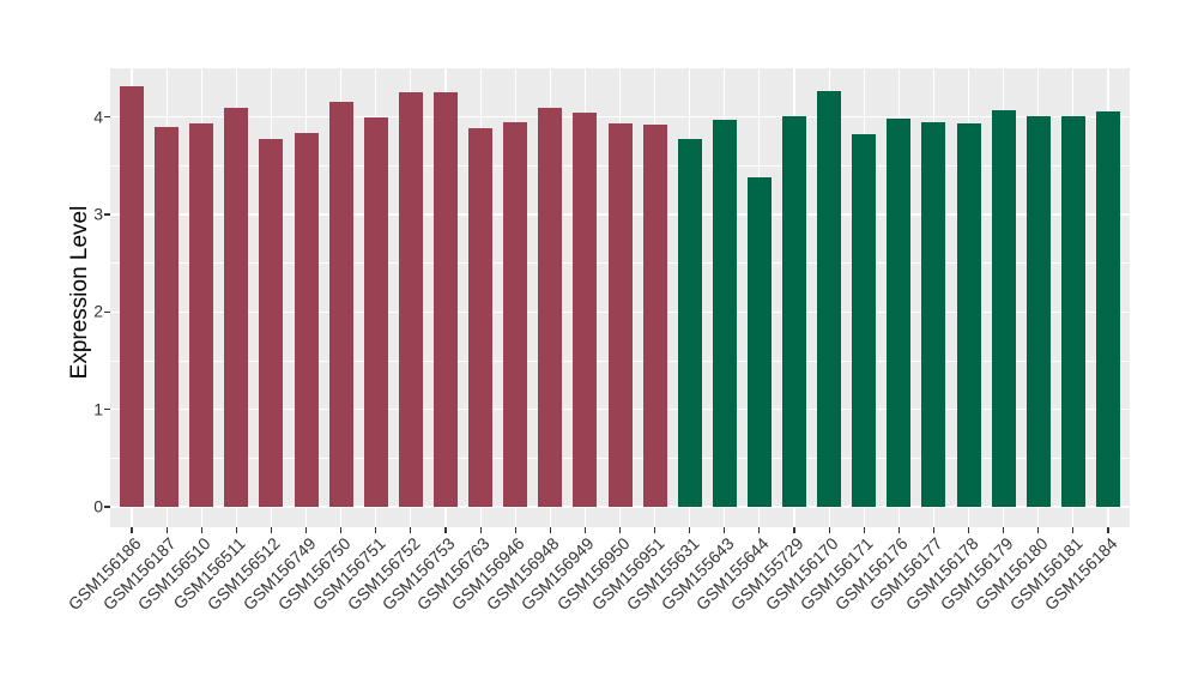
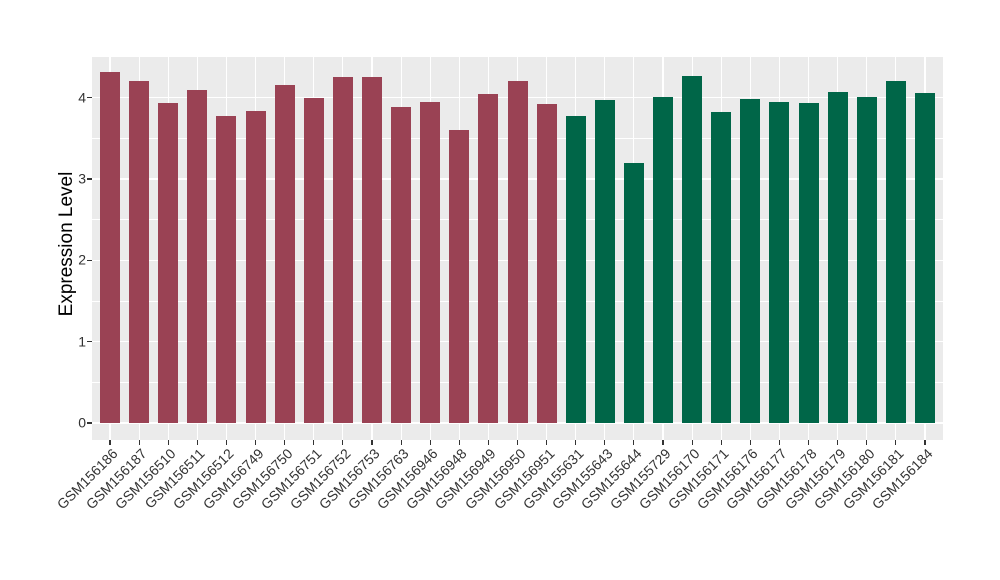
GSM156187: 3.9 -> 4.2
GSM156948: 4.1 -> 3.6
GSM156950: 3.9 -> 4.2
GSM155644: 3.4 -> 3.2
GSM156181: 4.0 -> 4.2
